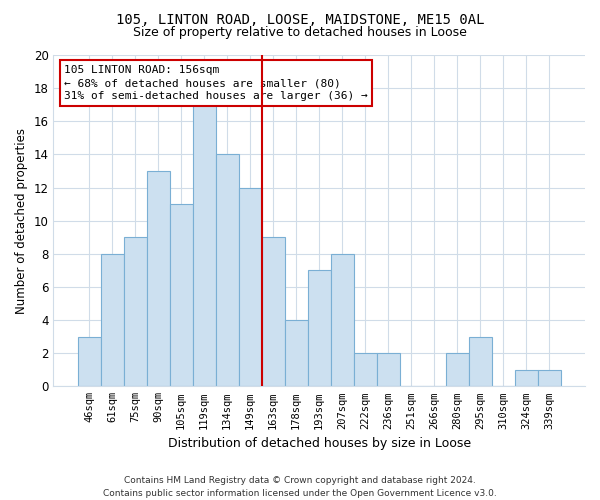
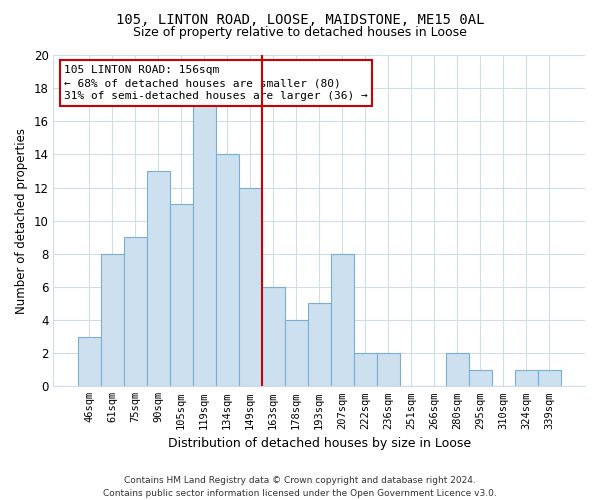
163sqm: 9 -> 6
193sqm: 7 -> 5
295sqm: 3 -> 1
